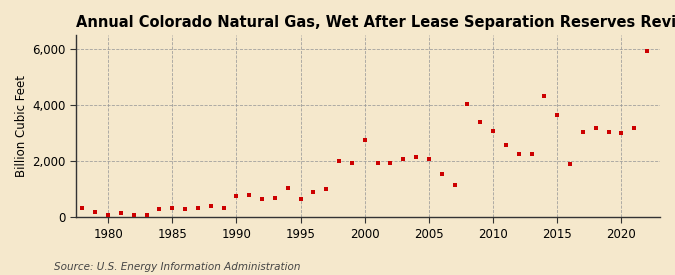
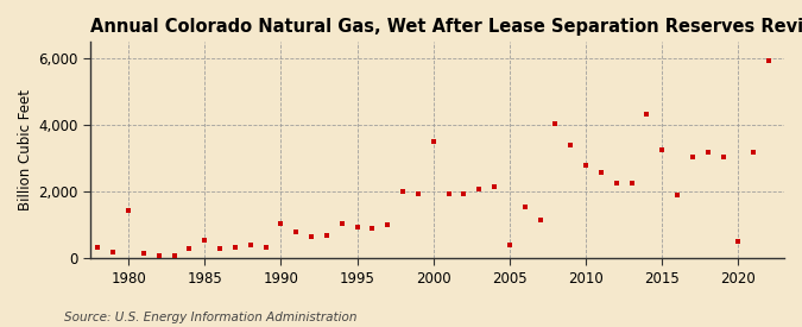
1980: 100 -> 1,450
1985: 350 -> 550
1990: 750 -> 1,050
1995: 650 -> 950
2000: 2,750 -> 3,500
2005: 2,100 -> 400
2010: 3,100 -> 2,800
2015: 3,650 -> 3,250
2020: 3,000 -> 500
